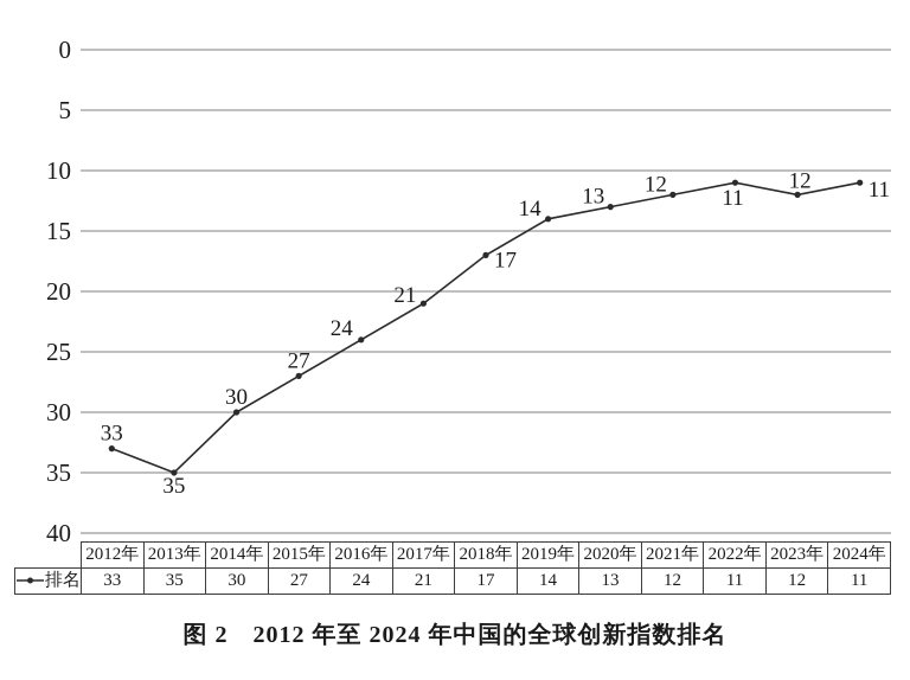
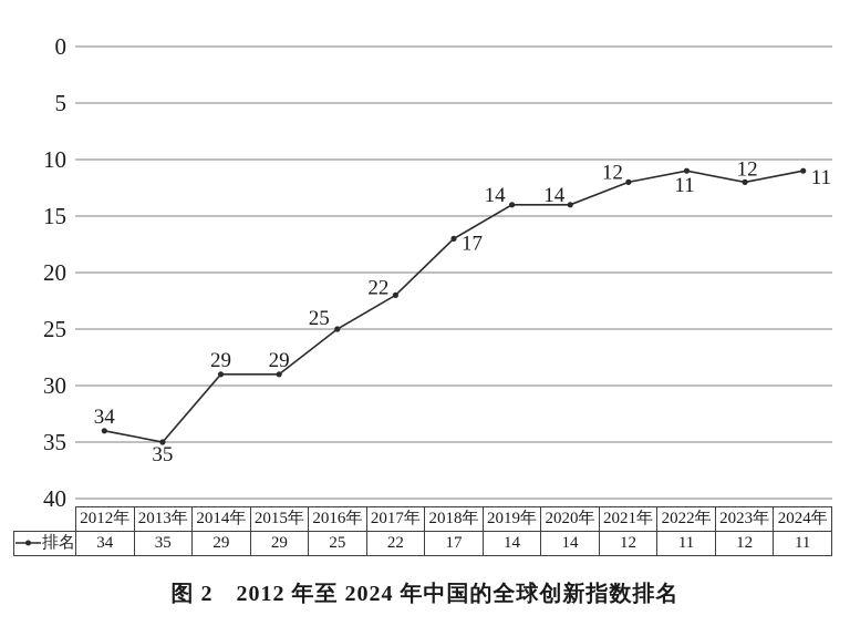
2012年: 33 -> 34
2014年: 30 -> 29
2015年: 27 -> 29
2016年: 24 -> 25
2017年: 21 -> 22
2020年: 13 -> 14
